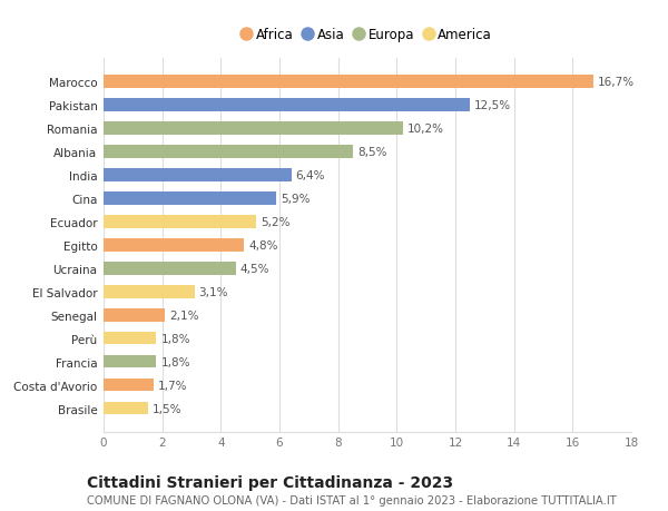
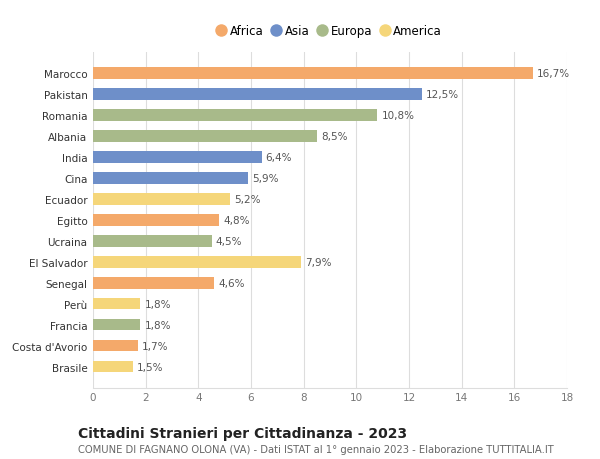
Romania: 10,2% -> 10,8%
El Salvador: 3,1% -> 7,9%
Senegal: 2,1% -> 4,6%
